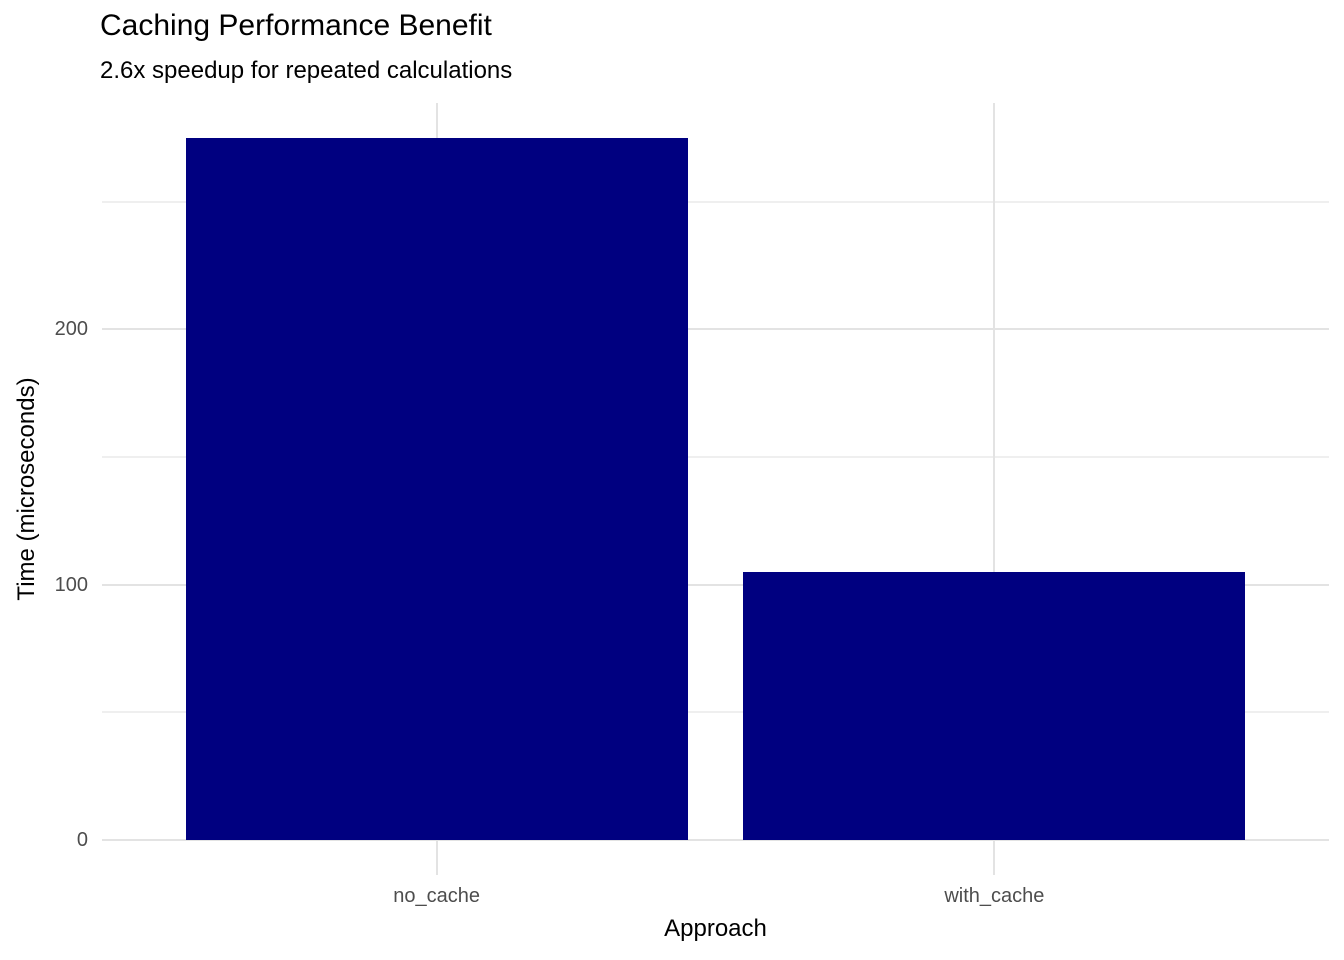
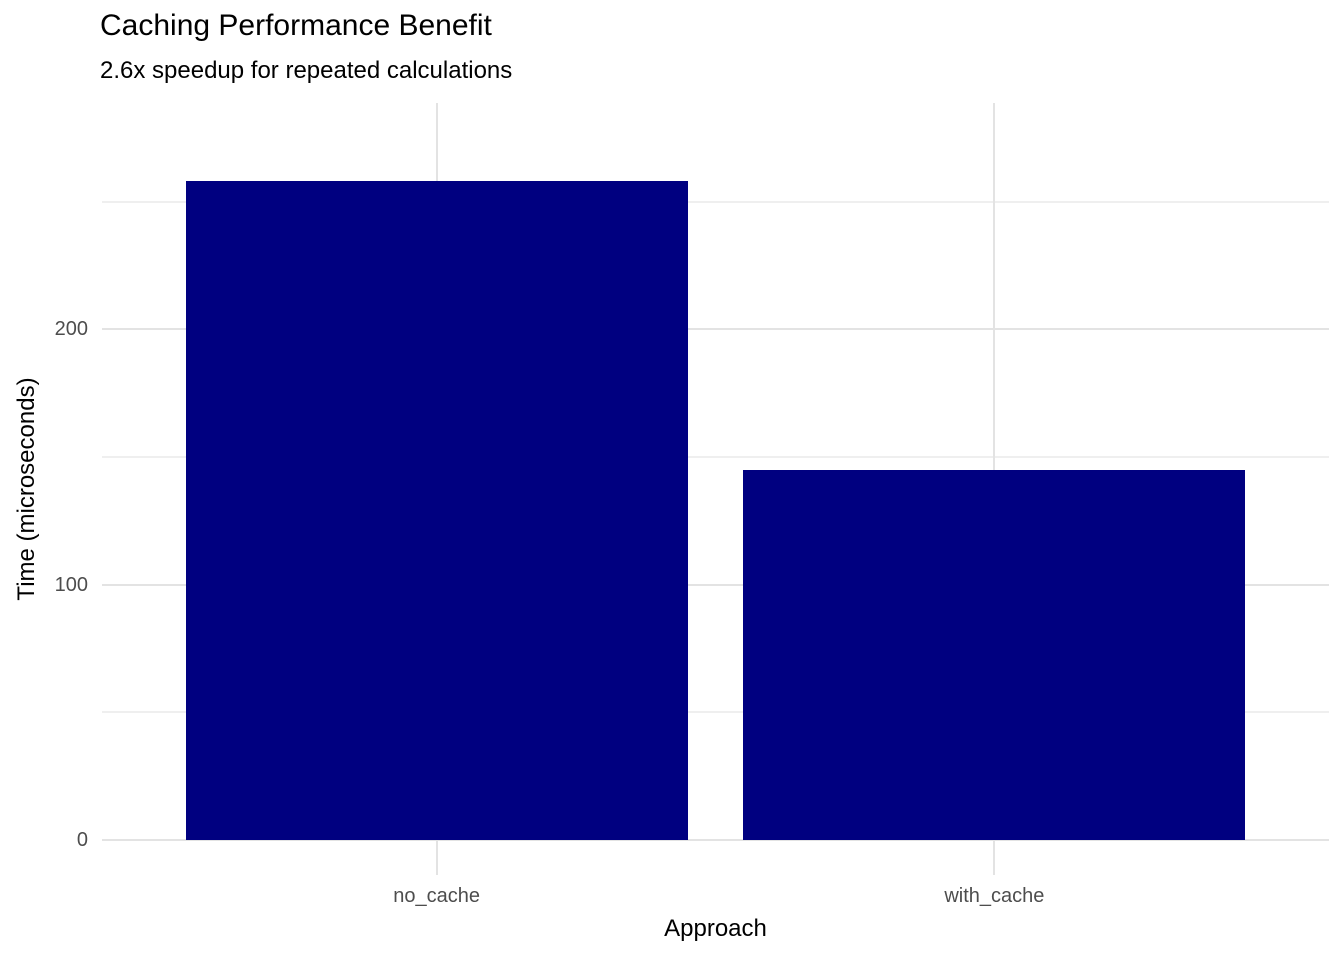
no_cache: 275 -> 258
with_cache: 105 -> 145
